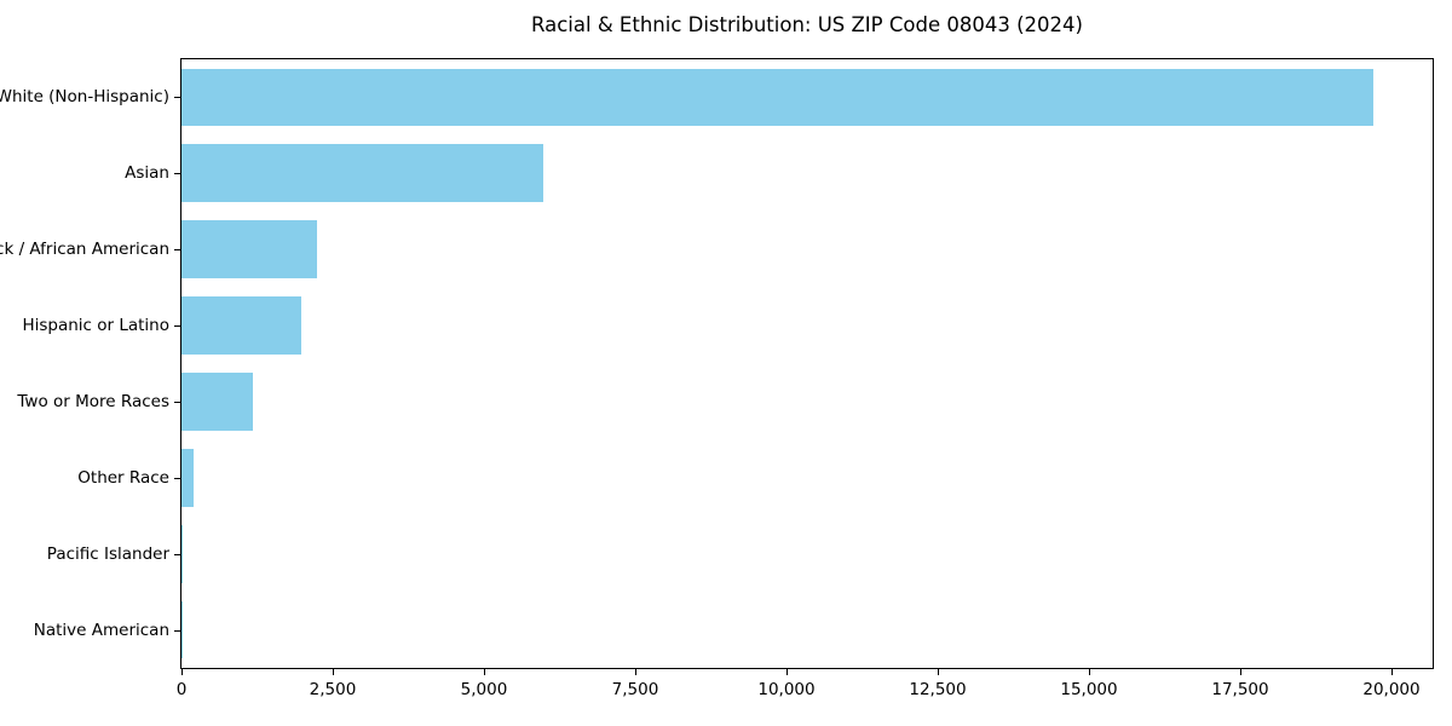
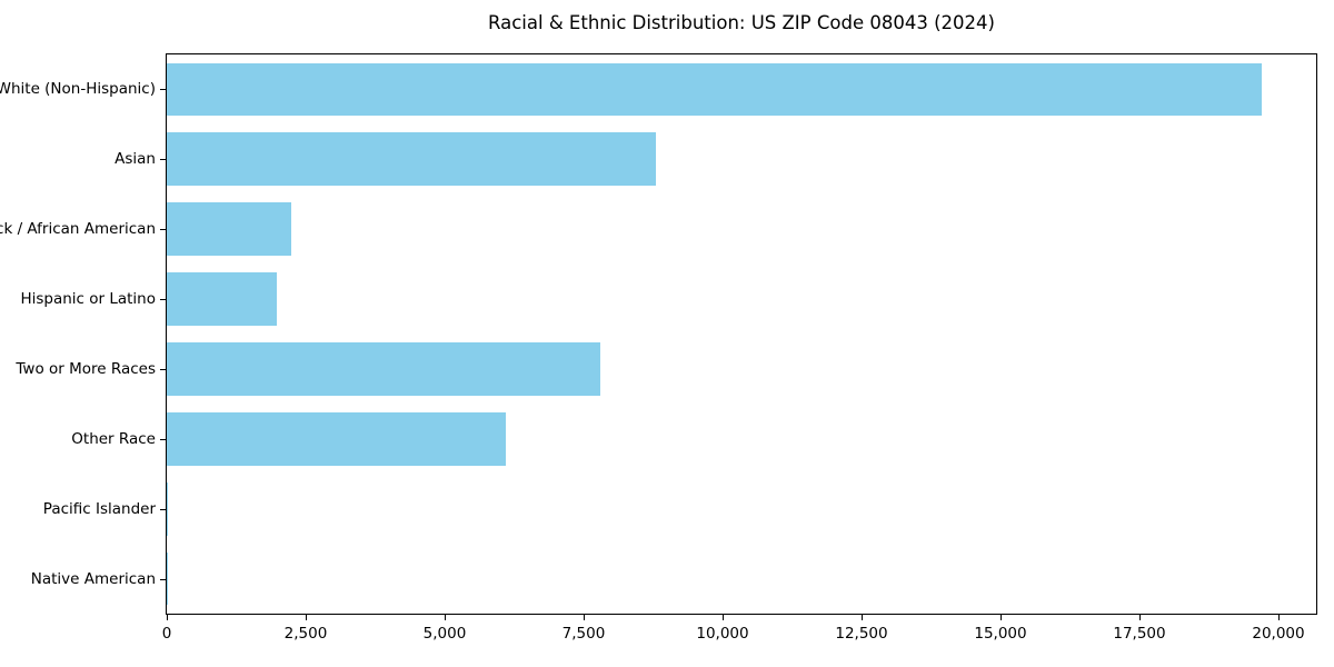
Asian: 6000 -> 8800
Two or More Races: 1200 -> 7800
Other Race: 200 -> 6100
